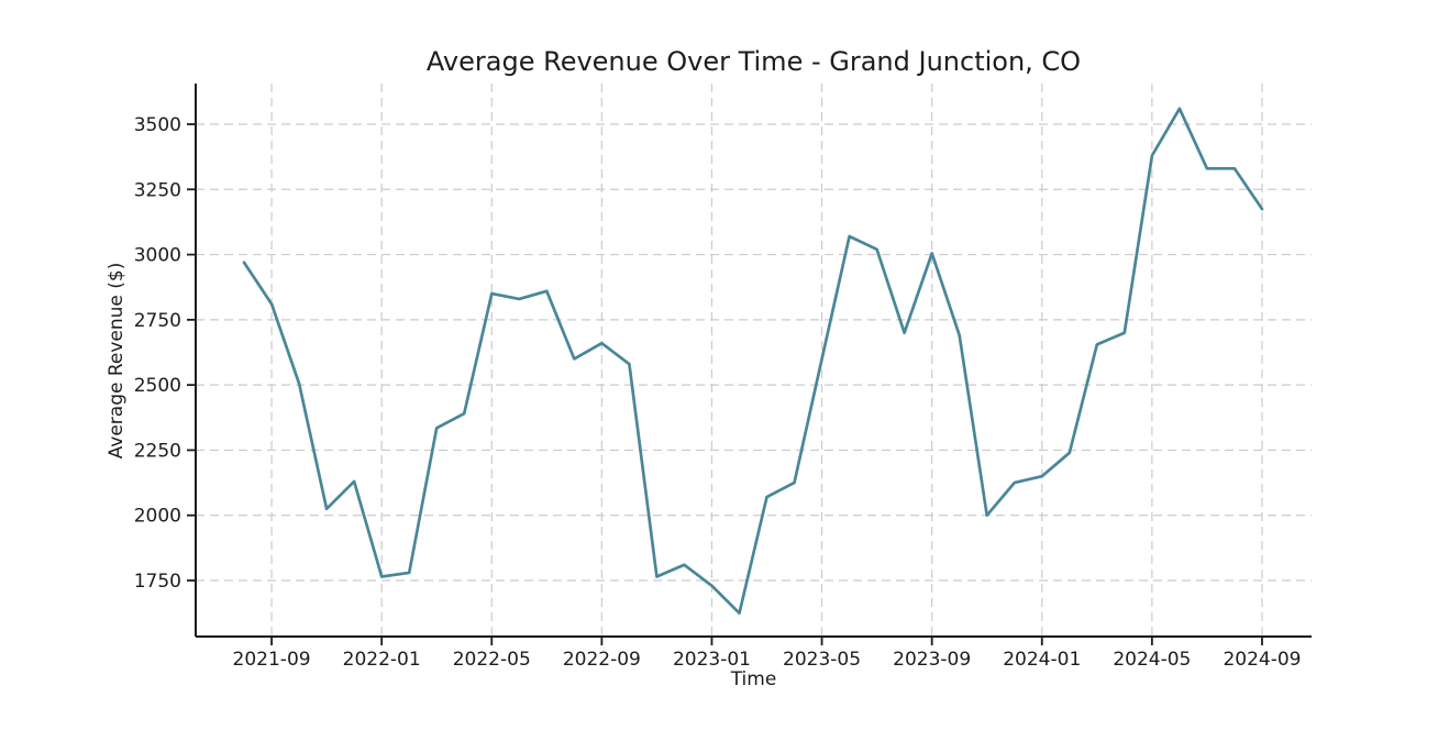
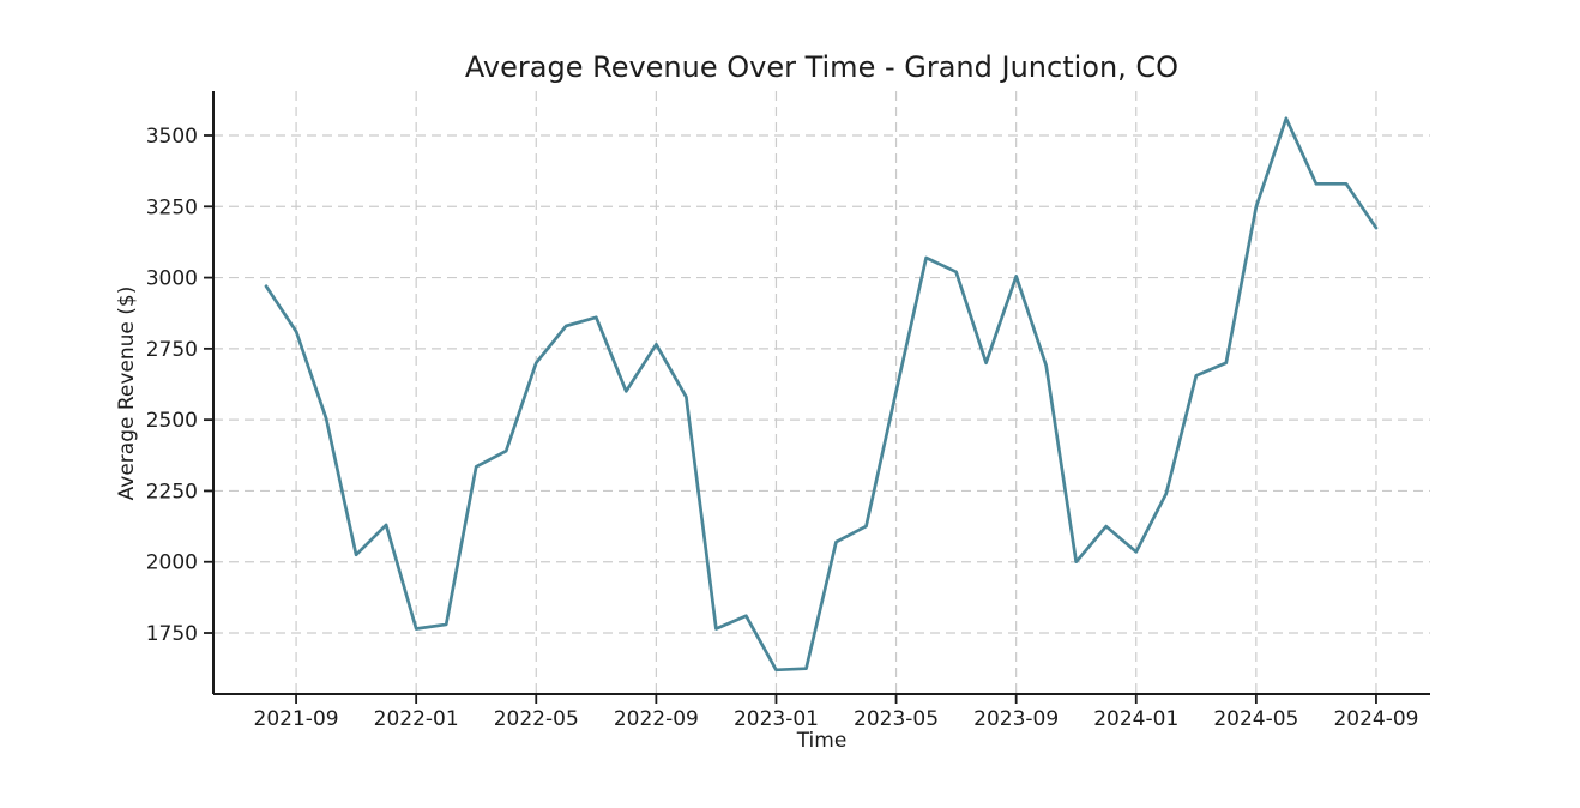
2022-05: 2850 -> 2700
2022-09: 2660 -> 2760
2023-01: 1730 -> 1620
2024-01: 2150 -> 2040
2024-05: 3380 -> 3250
